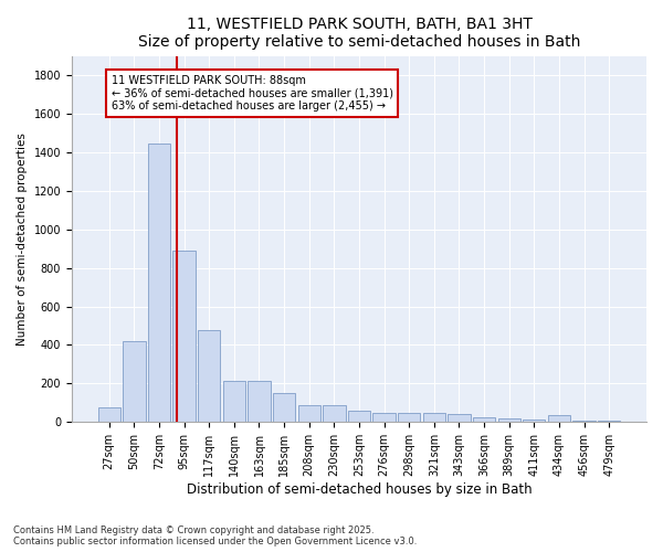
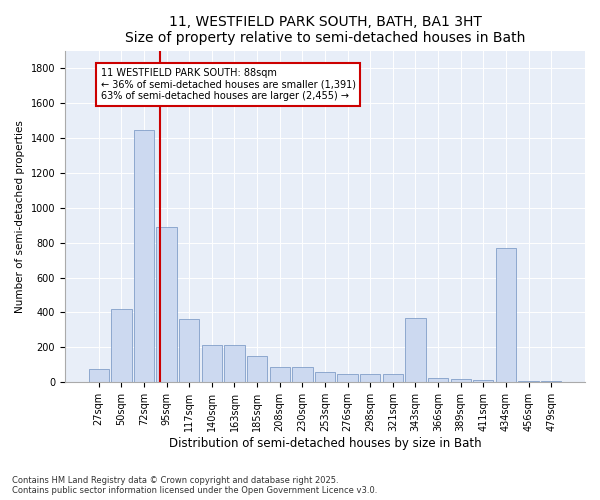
117sqm: 480 -> 360
343sqm: 40 -> 370
434sqm: 40 -> 770
